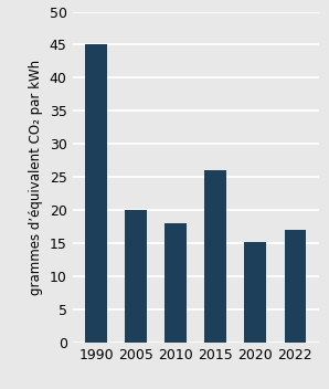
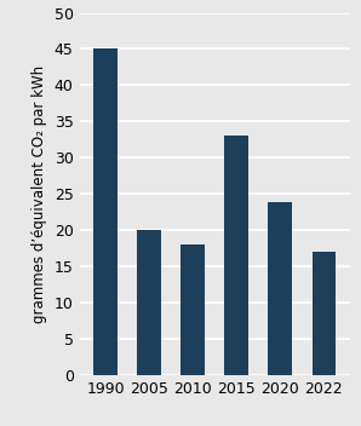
2015: 26.0 -> 33.0
2020: 15.2 -> 23.8
